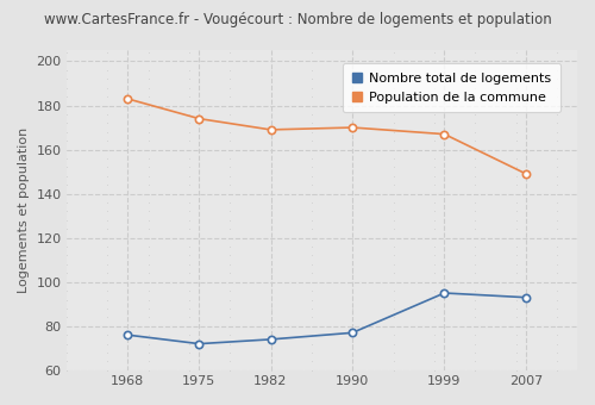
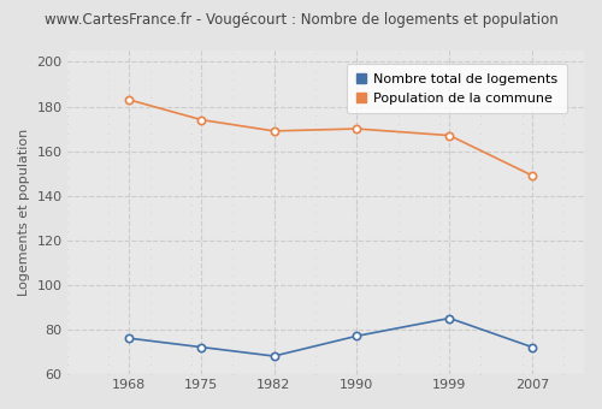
Nombre total de logements/1982: 74 -> 68
Nombre total de logements/1999: 95 -> 85
Nombre total de logements/2007: 93 -> 72
